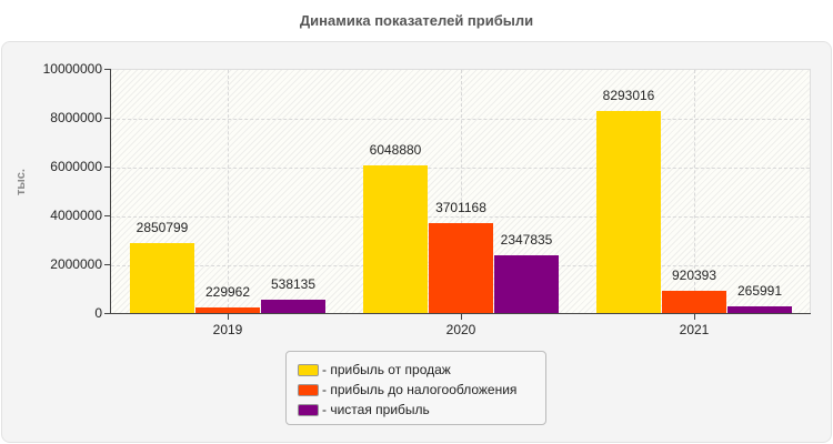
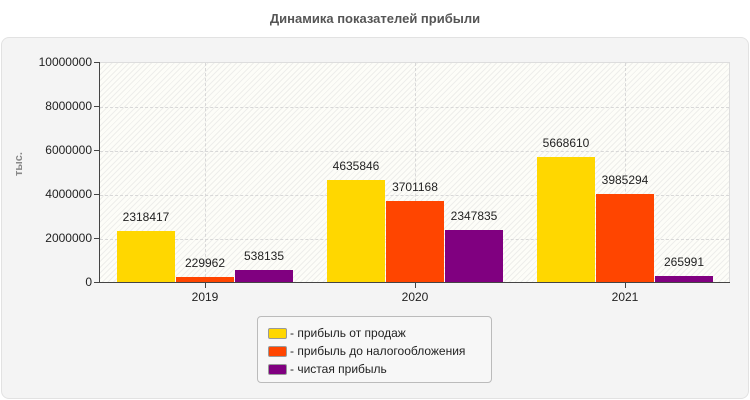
- прибыль от продаж/2019: 2850799 -> 2318417
- прибыль от продаж/2020: 6048880 -> 4635846
- прибыль от продаж/2021: 8293016 -> 5668610
- прибыль до налогообложения/2021: 920393 -> 3985294
